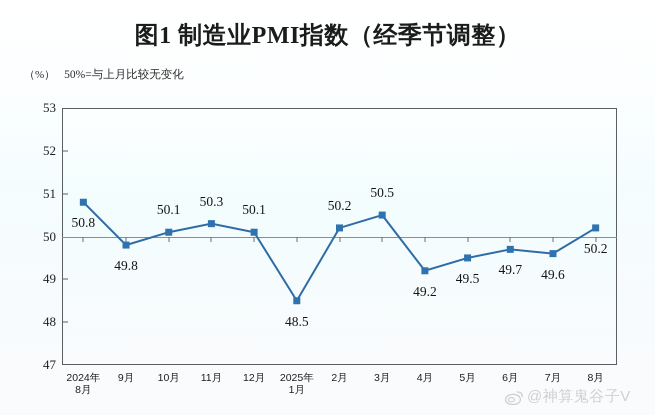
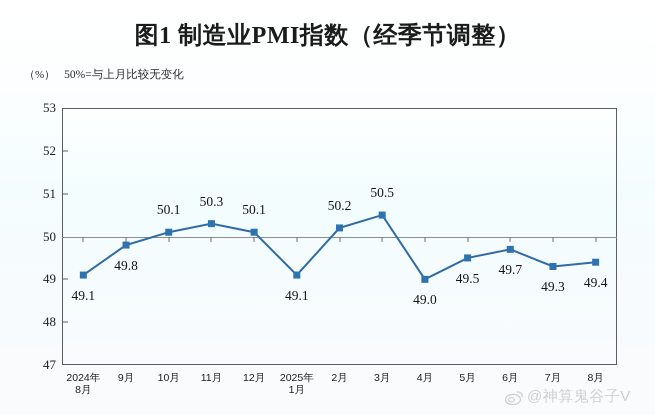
2024年 8月: 50.8 -> 49.1
2025年 1月: 48.5 -> 49.1
4月: 49.2 -> 49.0
7月: 49.6 -> 49.3
8月: 50.2 -> 49.4
